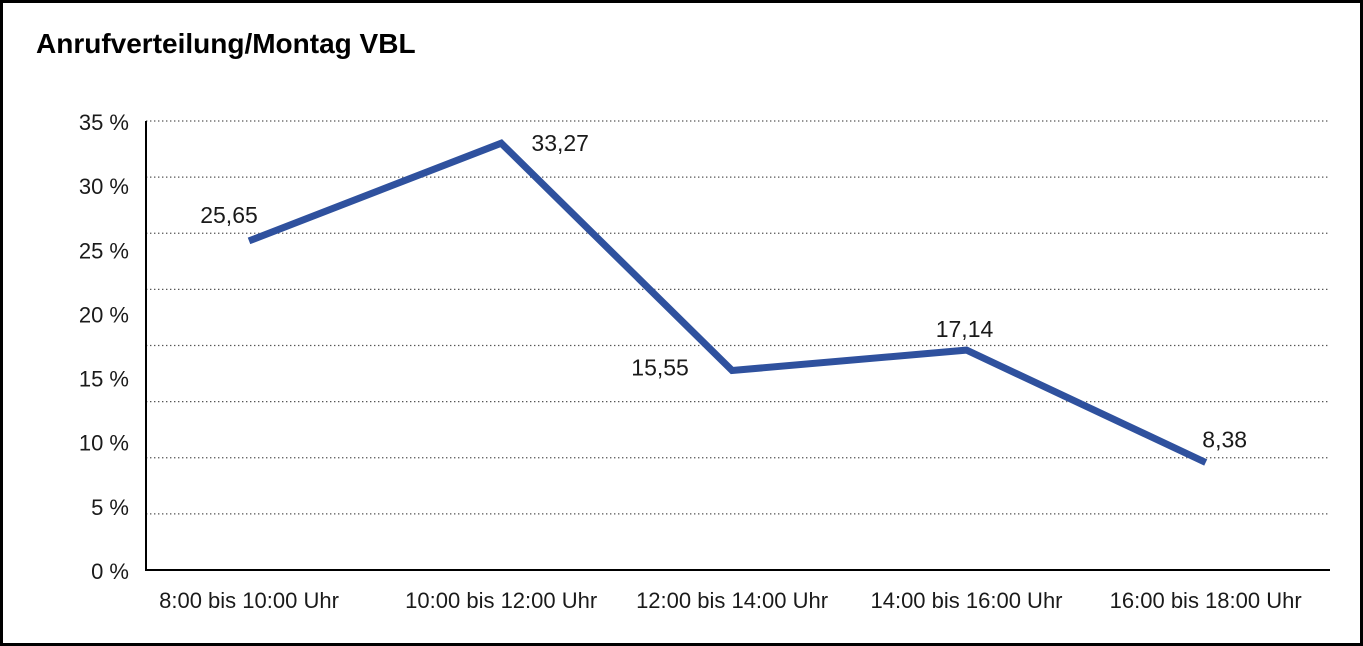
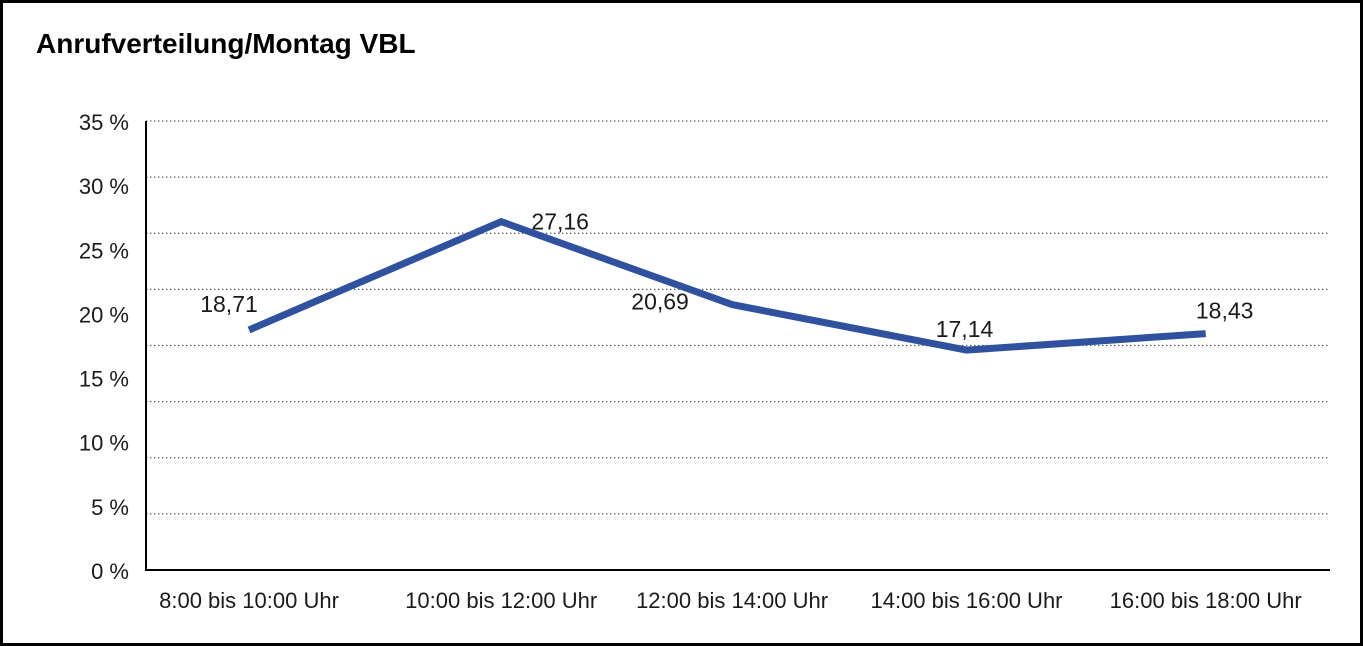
8:00 bis 10:00 Uhr: 25,65 -> 18,71
10:00 bis 12:00 Uhr: 33,27 -> 27,16
12:00 bis 14:00 Uhr: 15,55 -> 20,69
16:00 bis 18:00 Uhr: 8,38 -> 18,43
